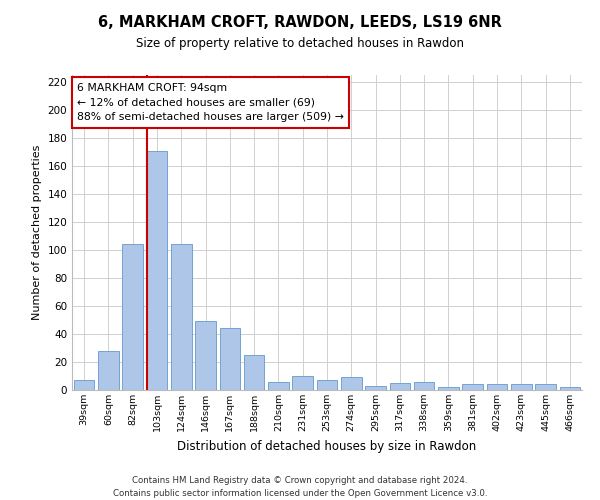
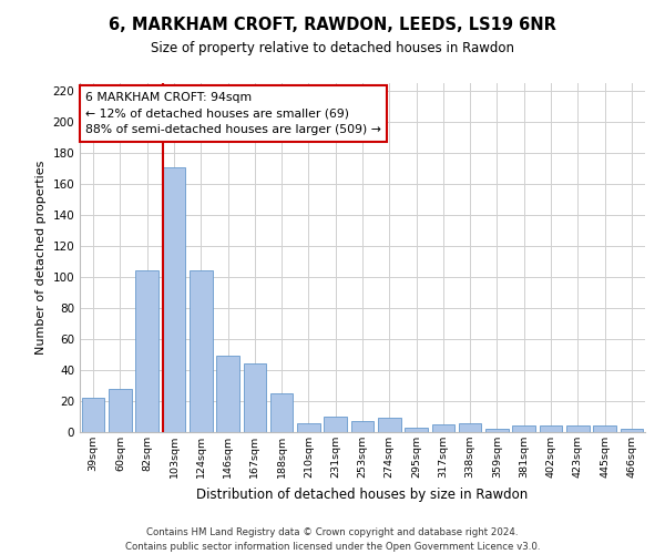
39sqm: 7 -> 22
